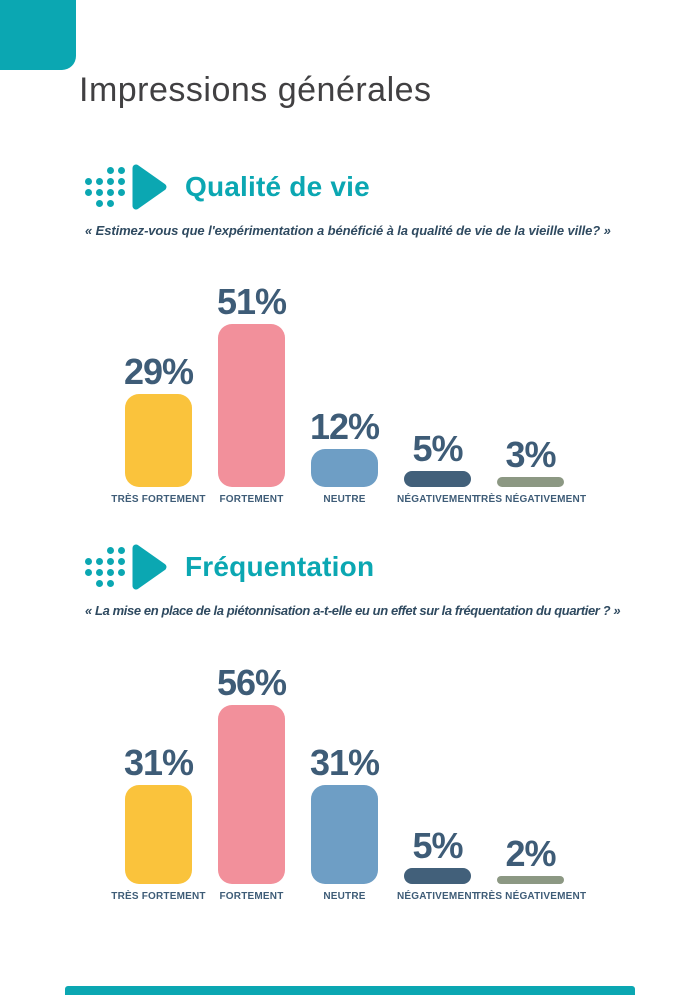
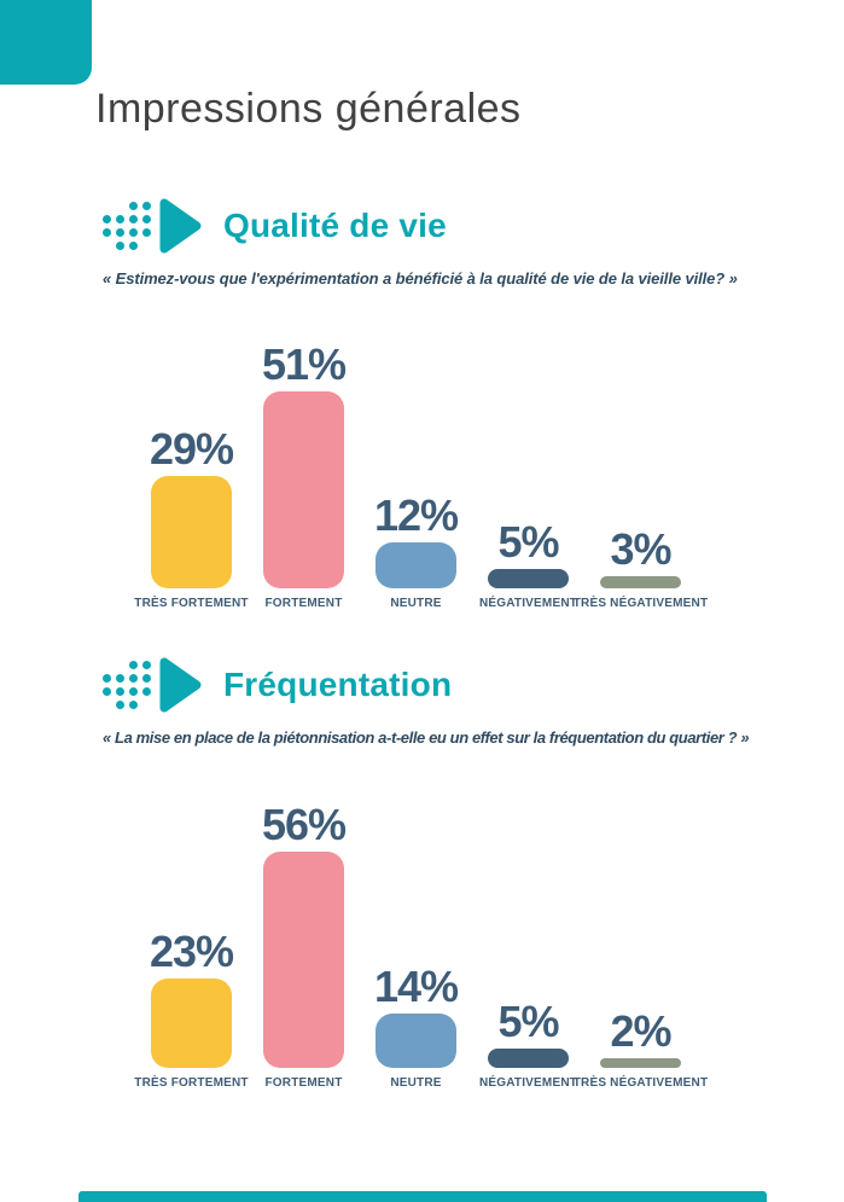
Fréquentation/TRÈS FORTEMENT: 31% -> 23%
Fréquentation/NEUTRE: 31% -> 14%
